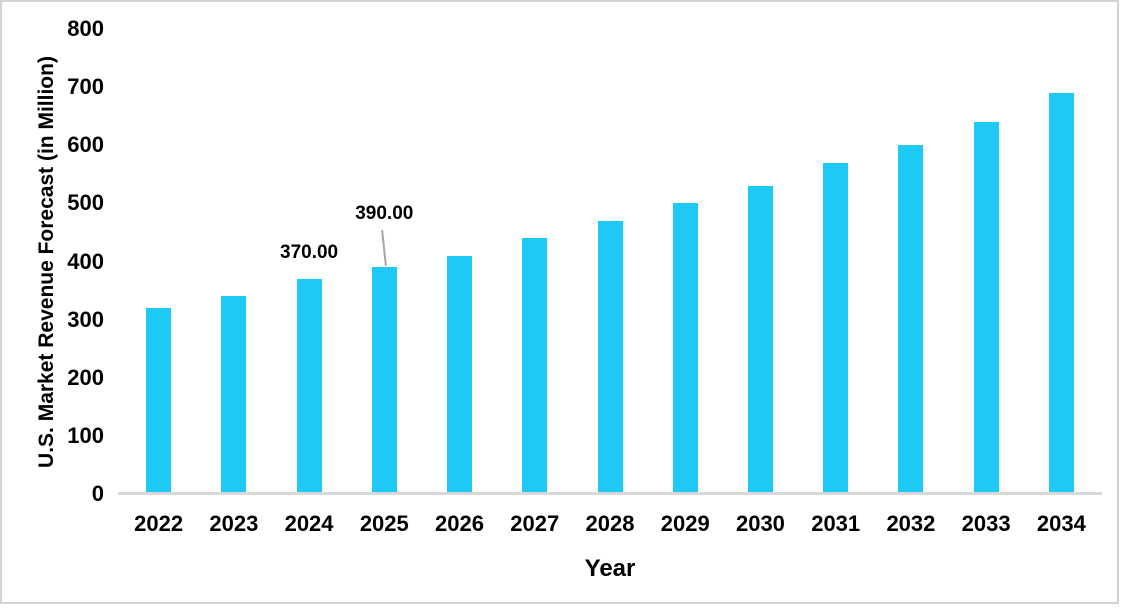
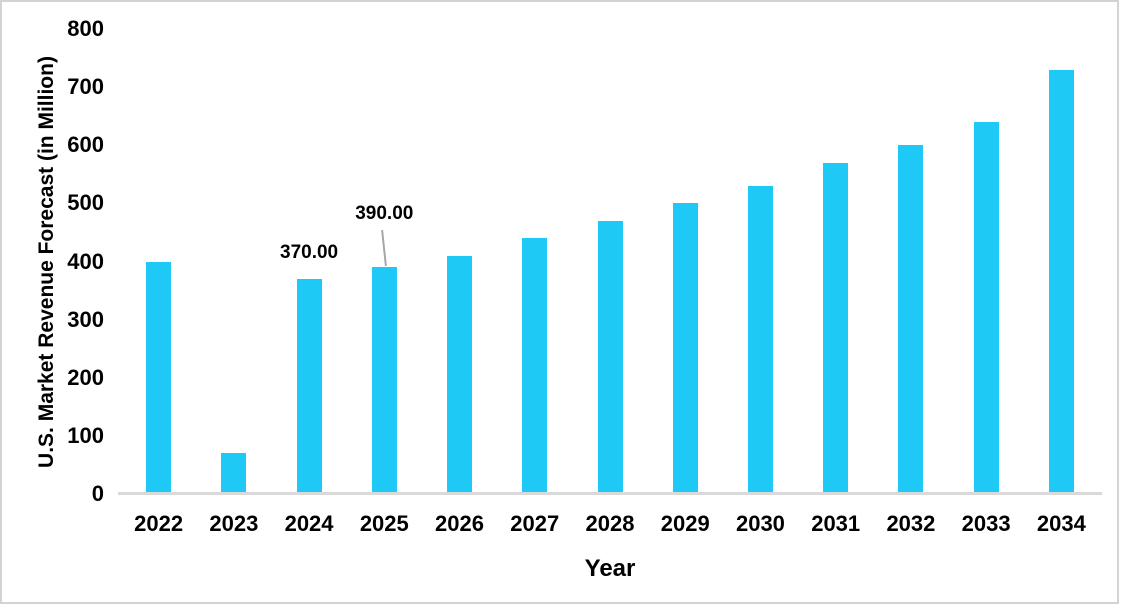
2022: 320 -> 400
2023: 340 -> 70
2034: 690 -> 730
